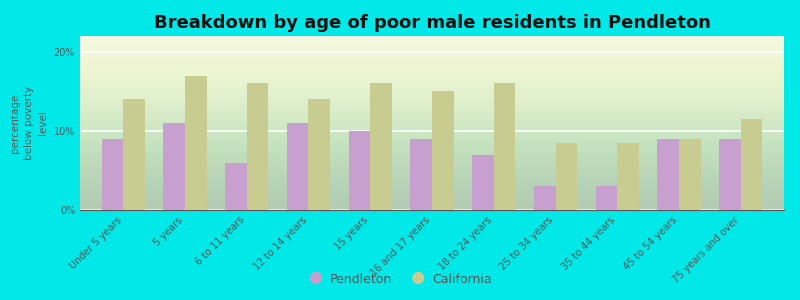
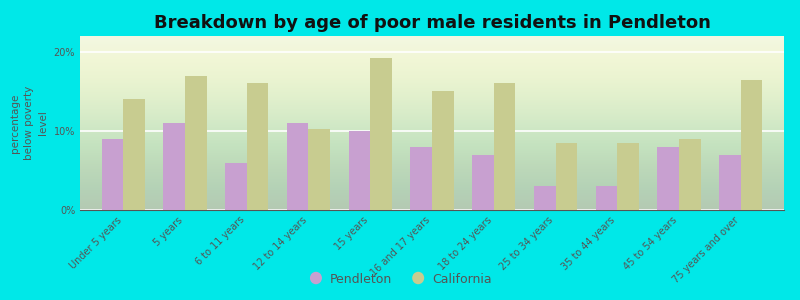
California/12 to 14 years: 14.0% -> 10.2%
California/15 years: 16.0% -> 19.2%
Pendleton/16 and 17 years: 9% -> 8%
Pendleton/45 to 54 years: 9% -> 8%
Pendleton/75 years and over: 9% -> 7%
California/75 years and over: 11.5% -> 16.4%
